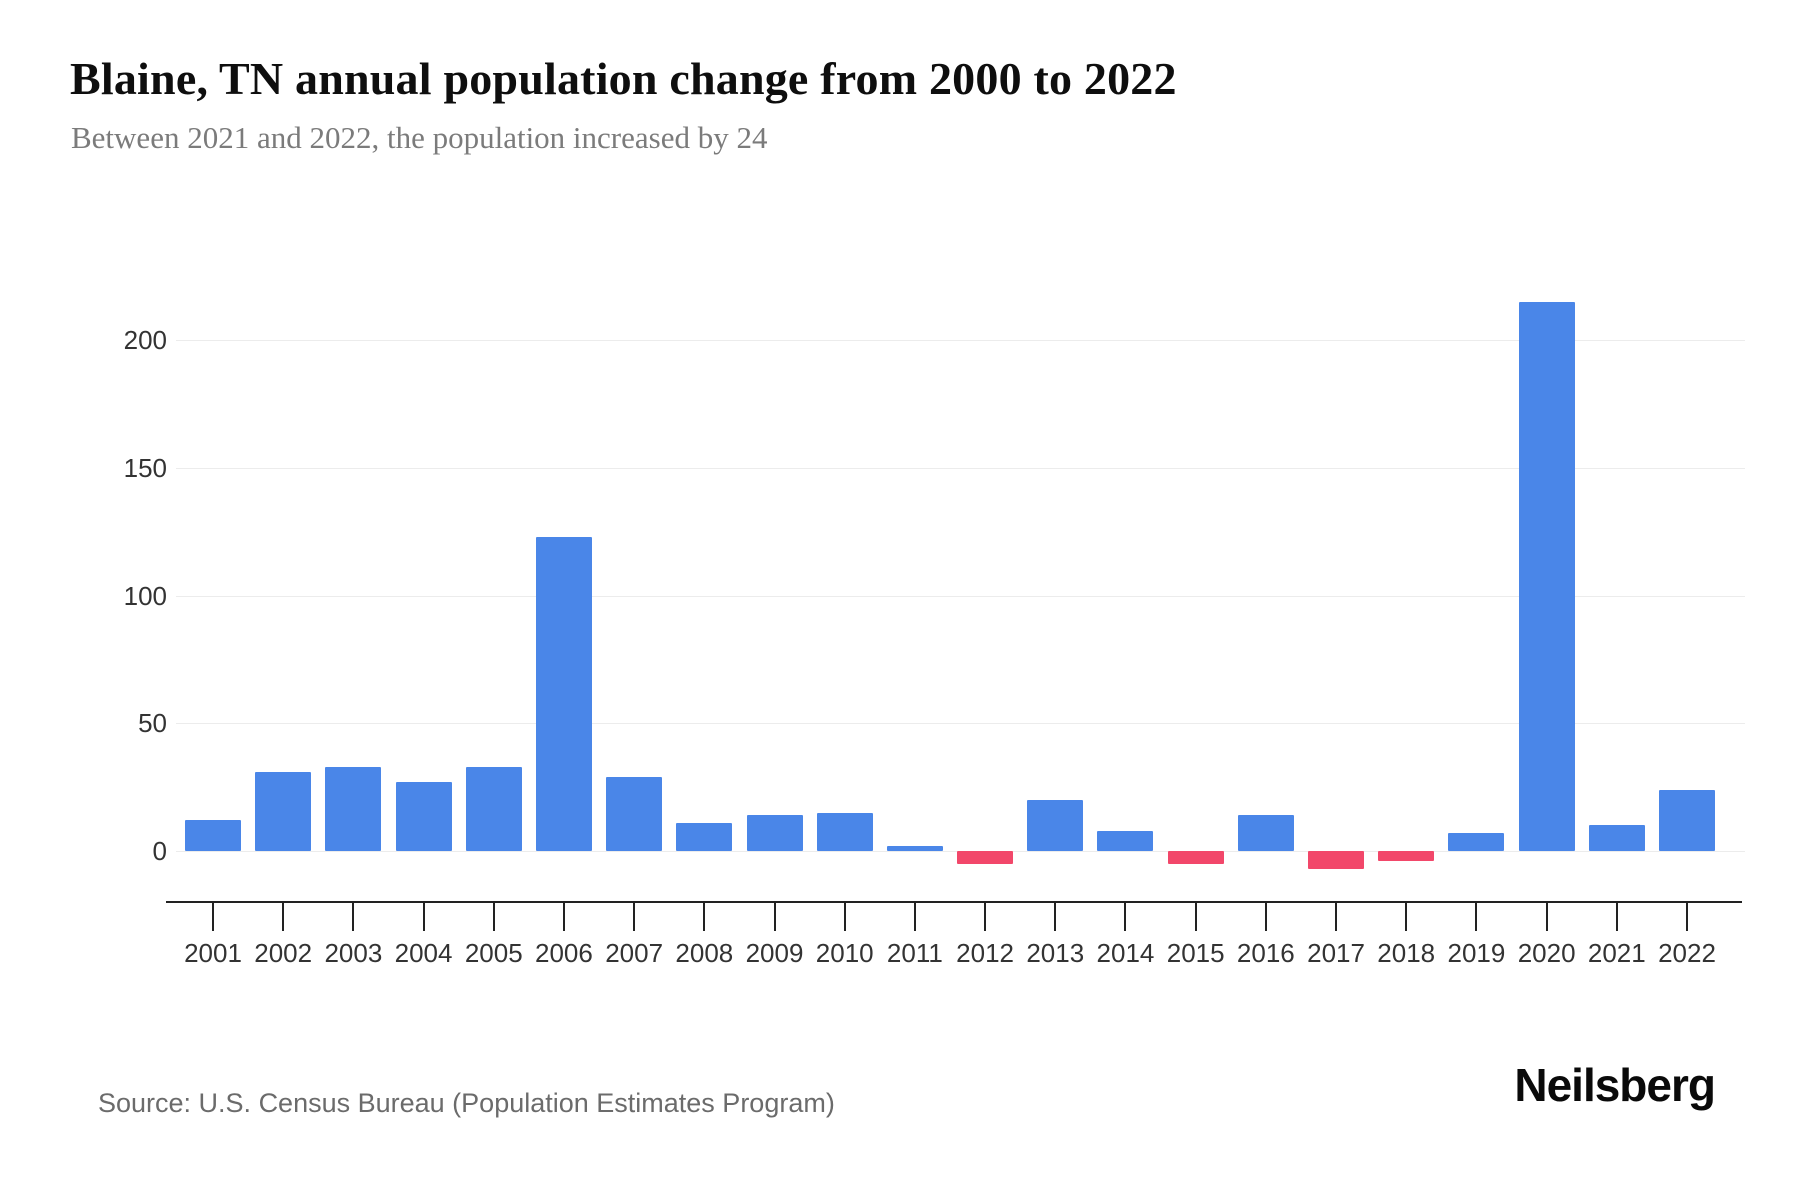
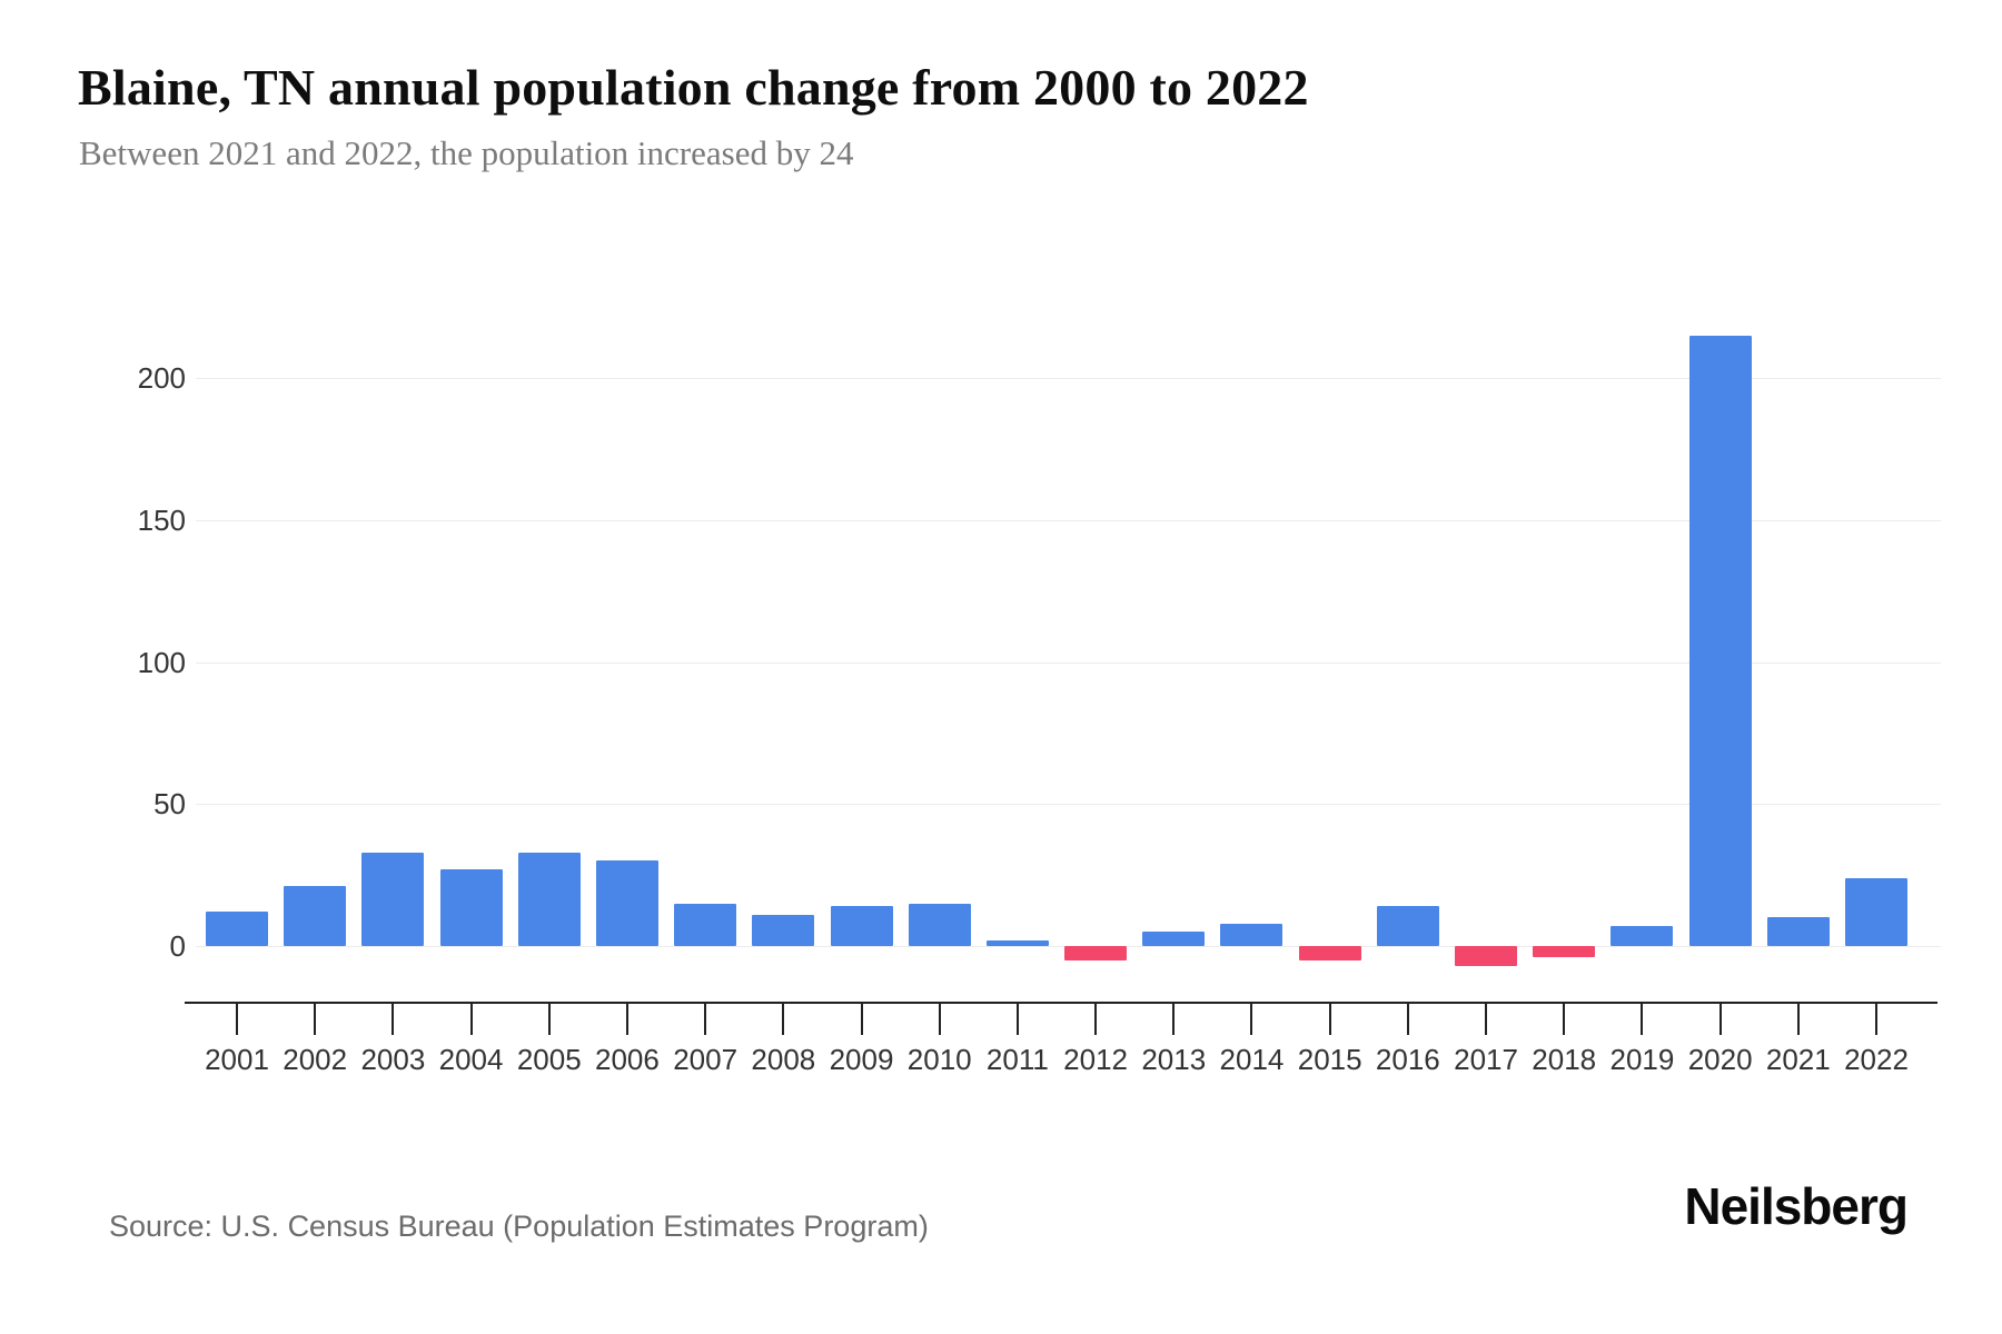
2002: 31 -> 21
2006: 123 -> 30
2007: 29 -> 15
2013: 20 -> 5
